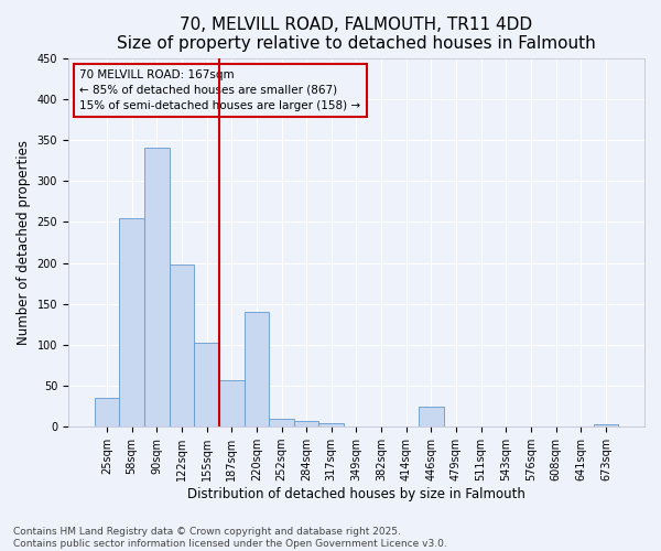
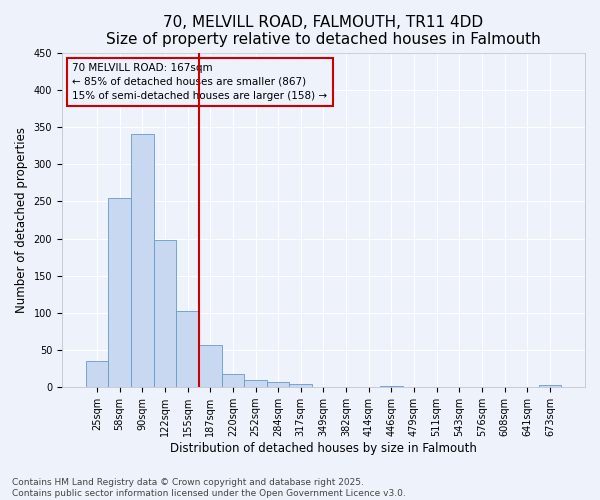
220sqm: 140 -> 18
446sqm: 24 -> 2
